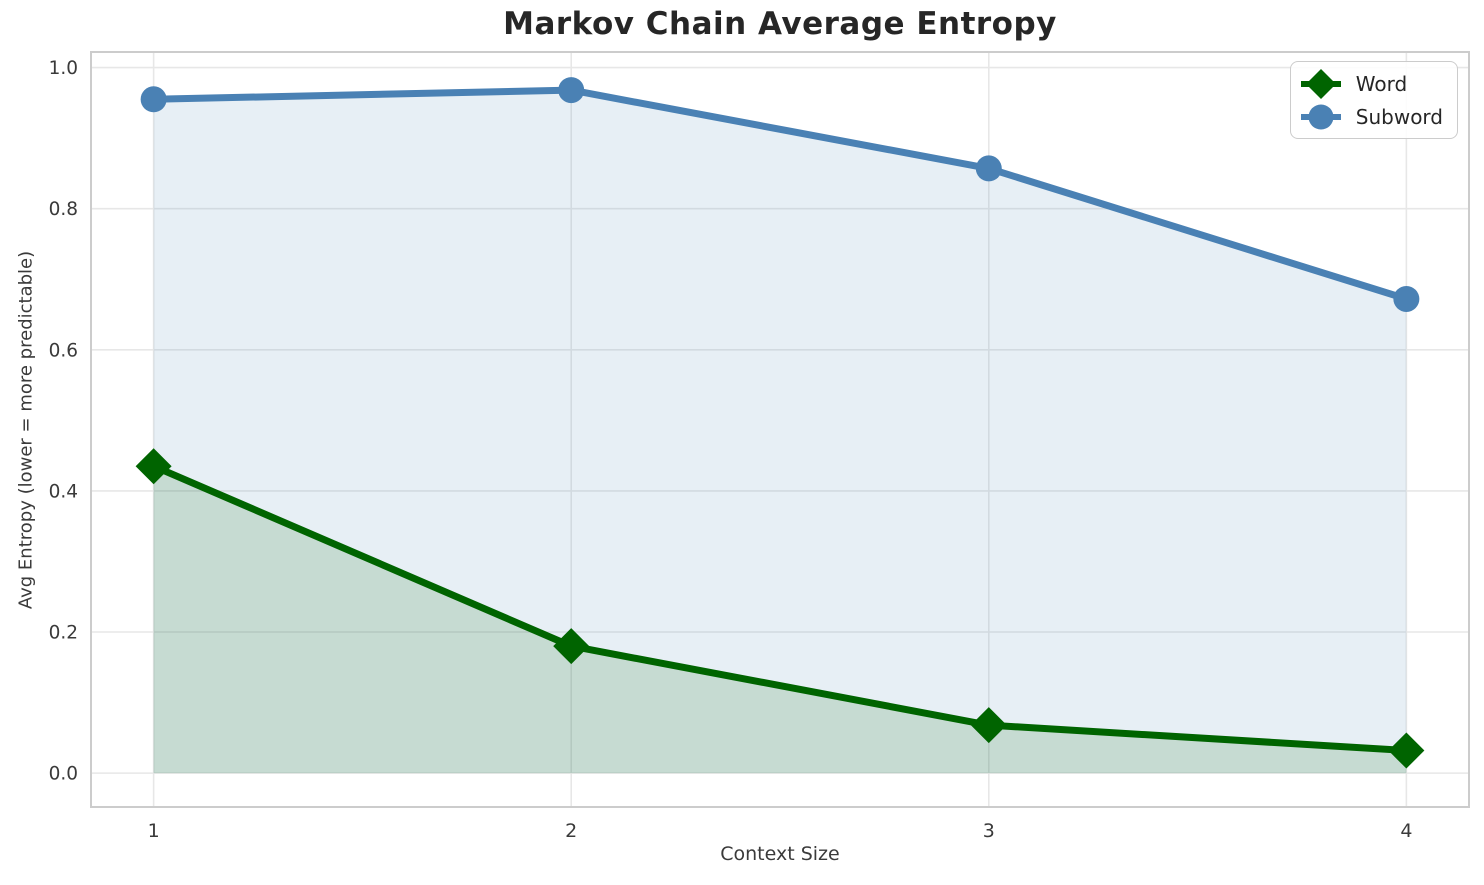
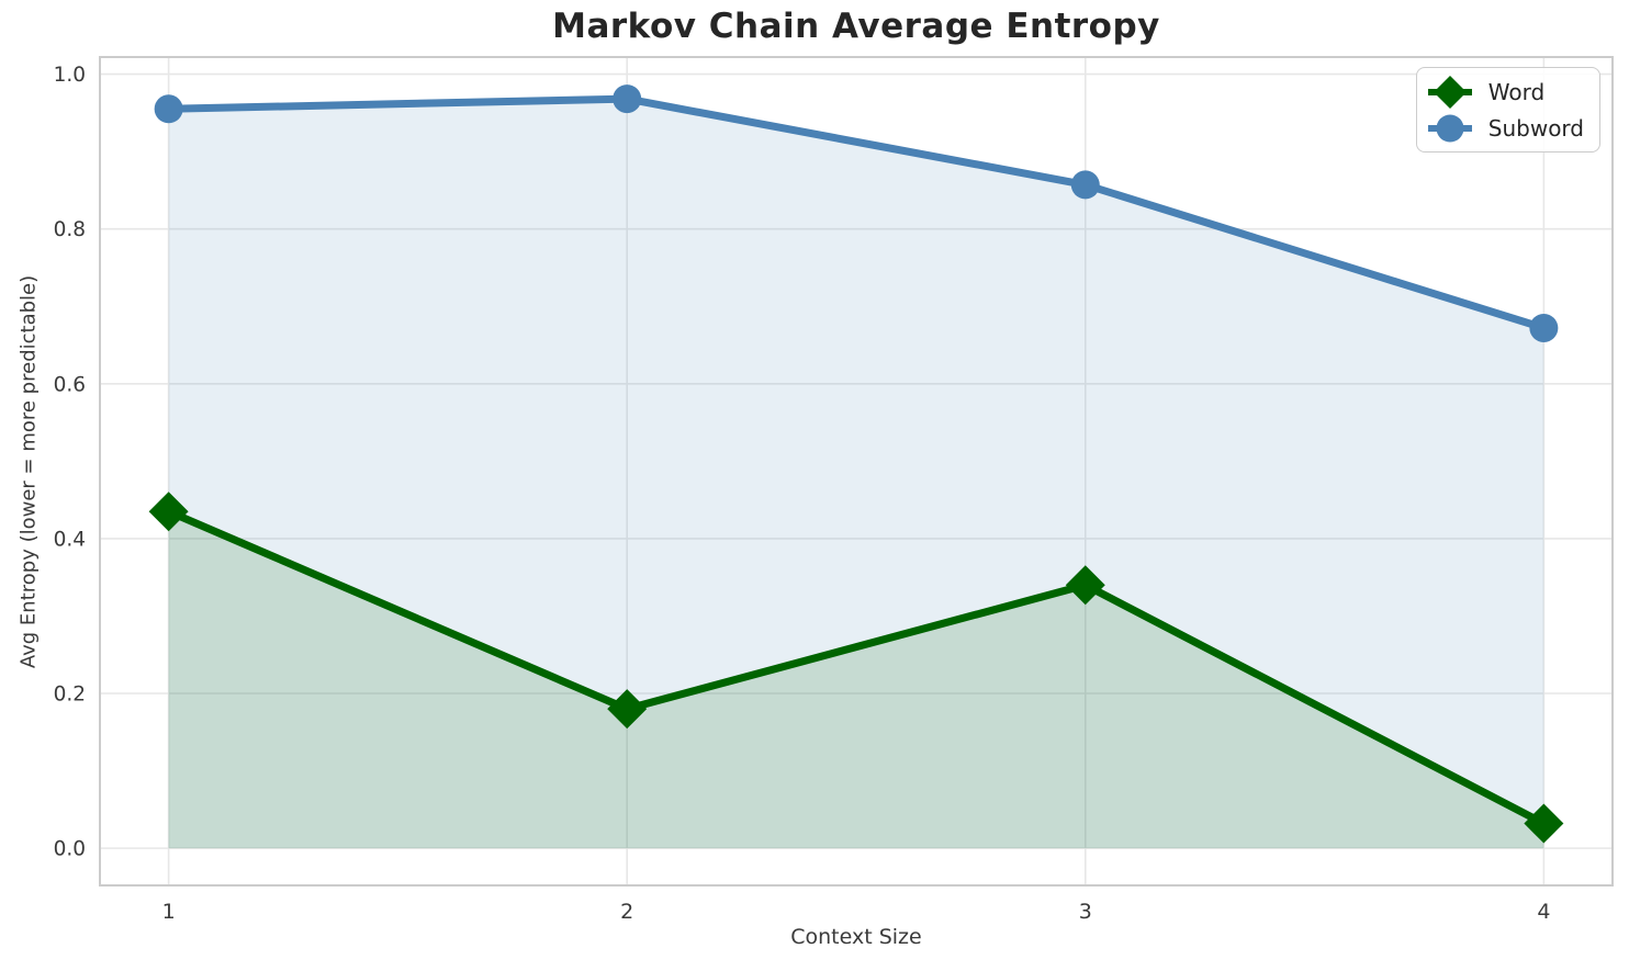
Word/3: 0.07 -> 0.34
